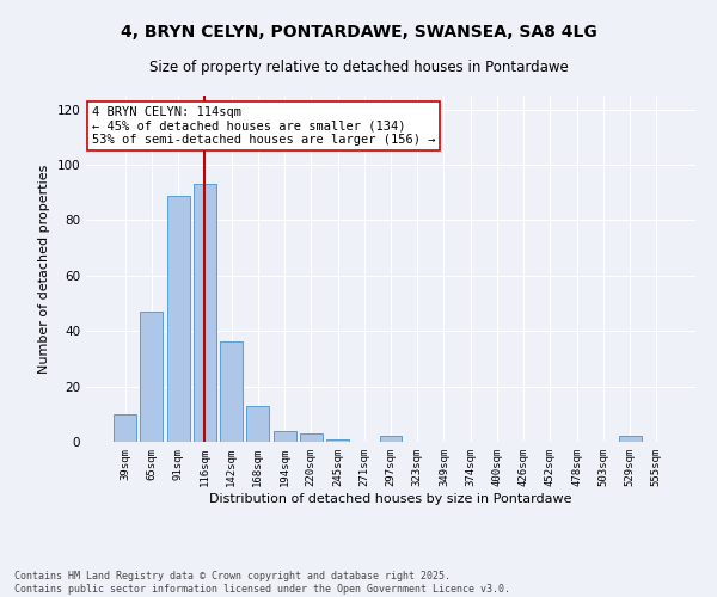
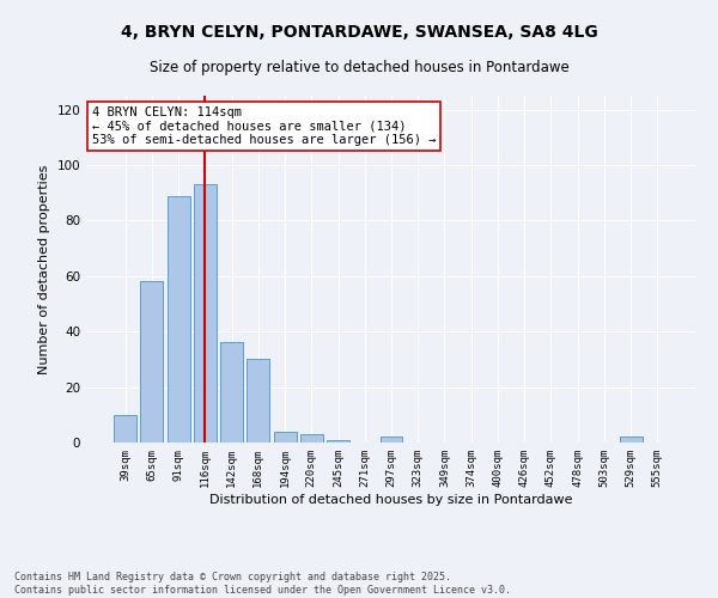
65sqm: 47 -> 58
168sqm: 13 -> 30
